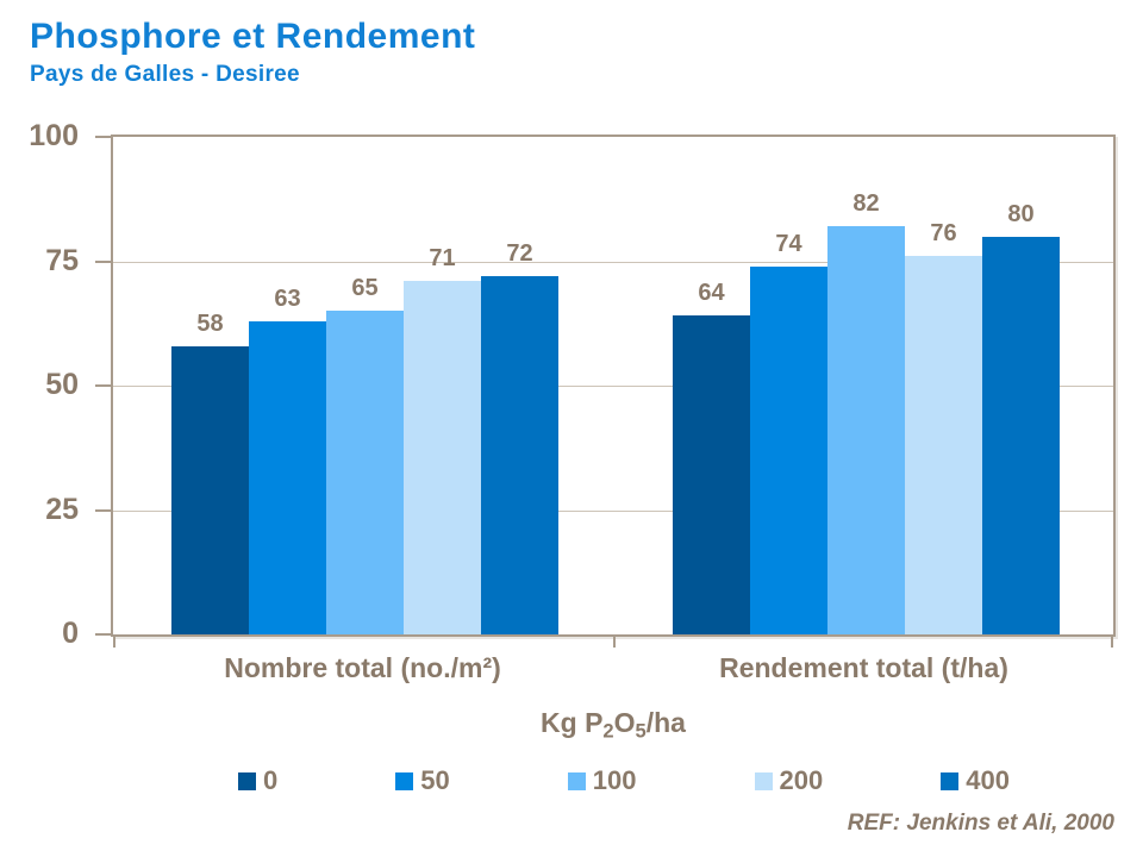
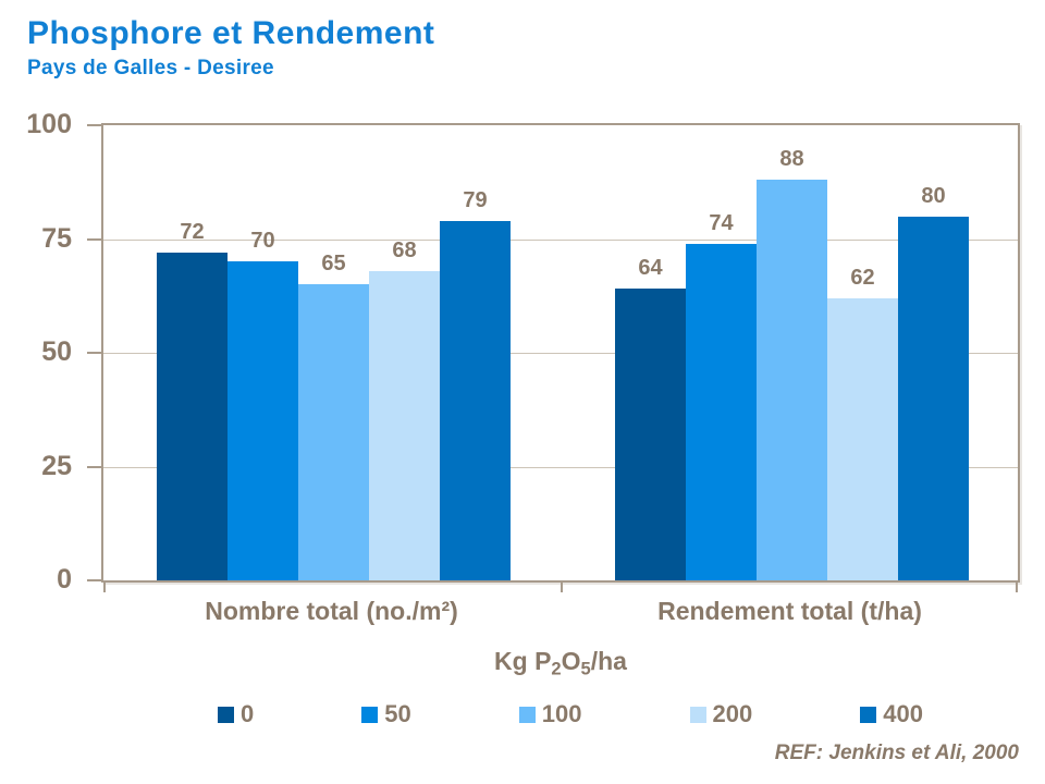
0/Nombre total (no./m²): 58 -> 72
50/Nombre total (no./m²): 63 -> 70
200/Nombre total (no./m²): 71 -> 68
400/Nombre total (no./m²): 72 -> 79
100/Rendement total (t/ha): 82 -> 88
200/Rendement total (t/ha): 76 -> 62
